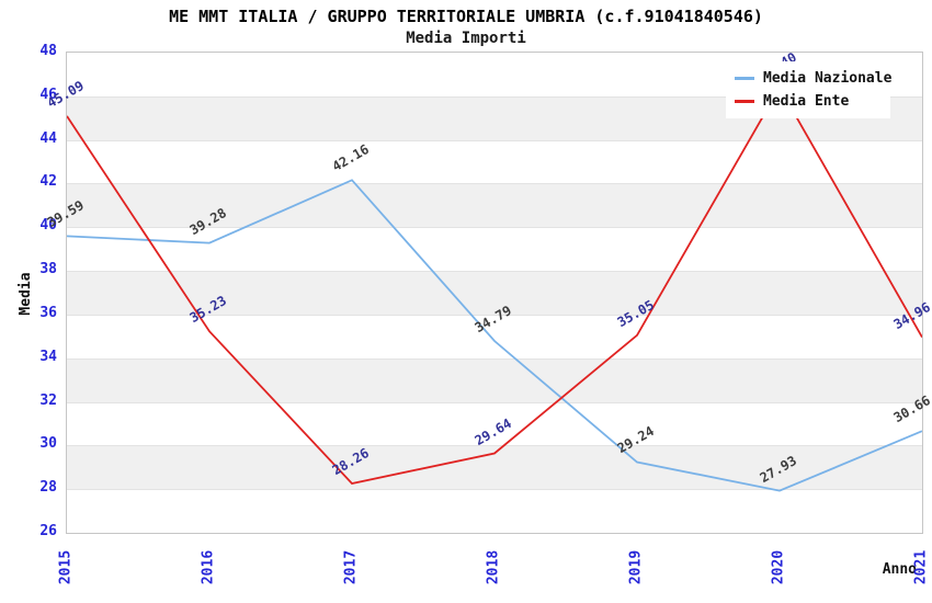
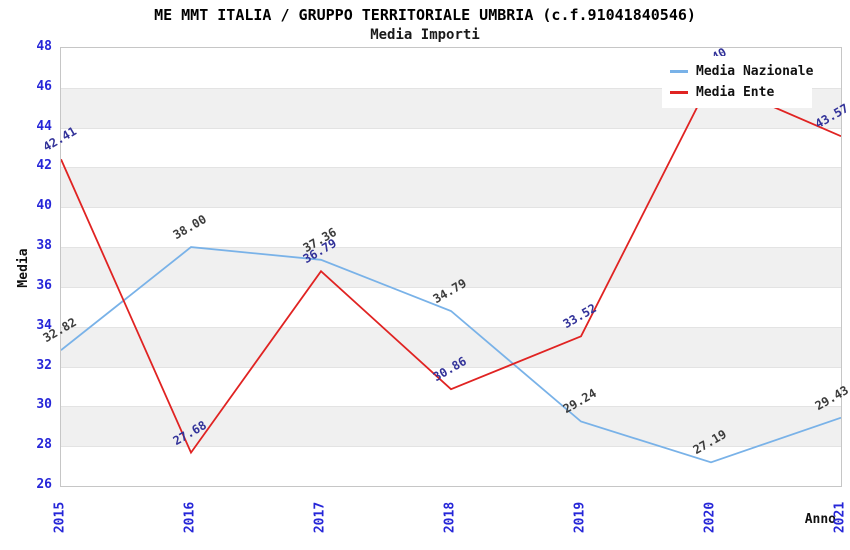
Media Nazionale/2015: 39.59 -> 32.82
Media Ente/2015: 45.09 -> 42.41
Media Nazionale/2016: 39.28 -> 38.00
Media Ente/2016: 35.23 -> 27.68
Media Nazionale/2017: 42.16 -> 37.36
Media Ente/2017: 28.26 -> 36.79
Media Ente/2018: 29.64 -> 30.86
Media Ente/2019: 35.05 -> 33.52
Media Nazionale/2020: 27.93 -> 27.19
Media Nazionale/2021: 30.66 -> 29.43
Media Ente/2021: 34.96 -> 43.57
